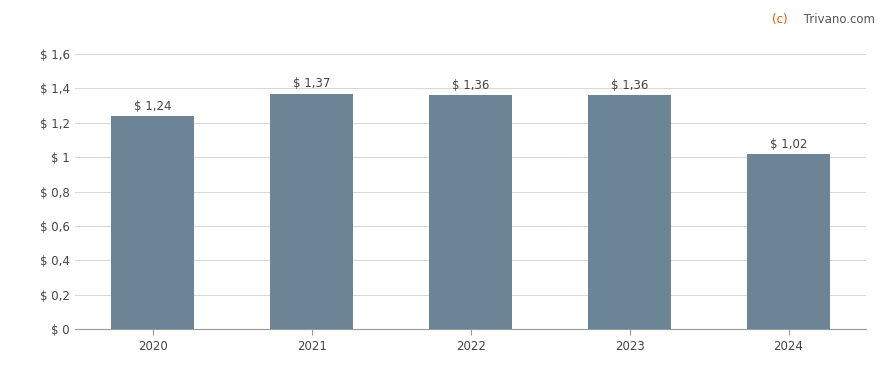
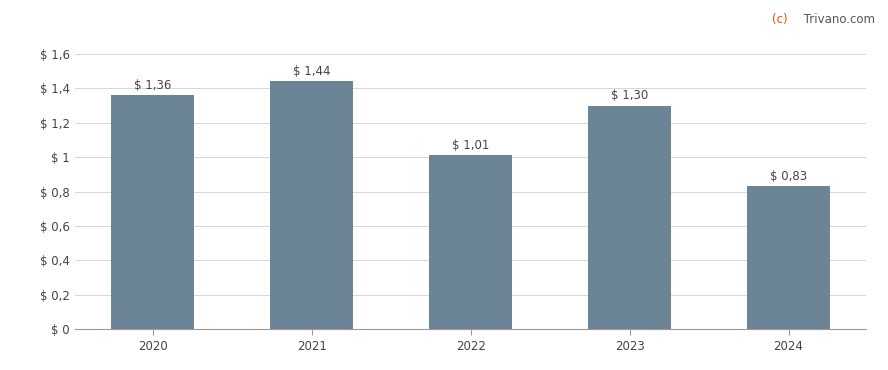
2020: 1,24 -> 1,36
2021: 1,37 -> 1,44
2022: 1,36 -> 1,01
2023: 1,36 -> 1,30
2024: 1,02 -> 0,83
